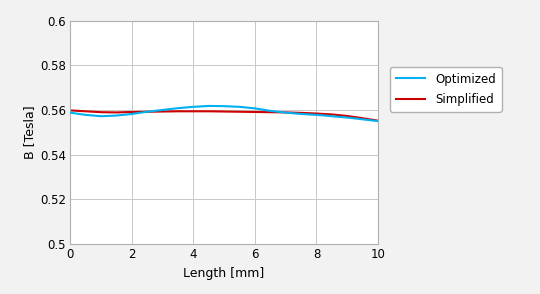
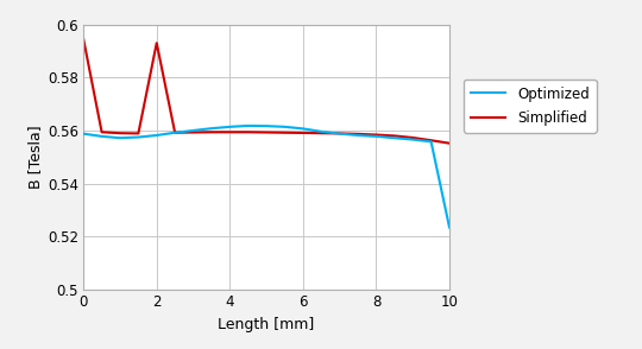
Simplified/0: 0.5598 -> 0.5945
Simplified/2: 0.5591 -> 0.5930
Optimized/10: 0.5550 -> 0.5235
